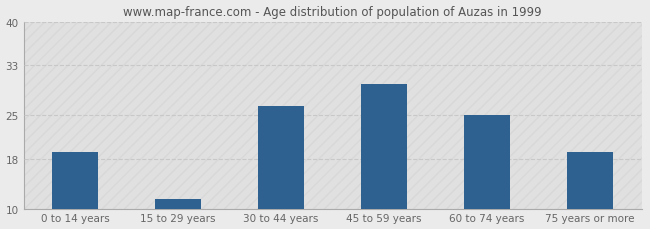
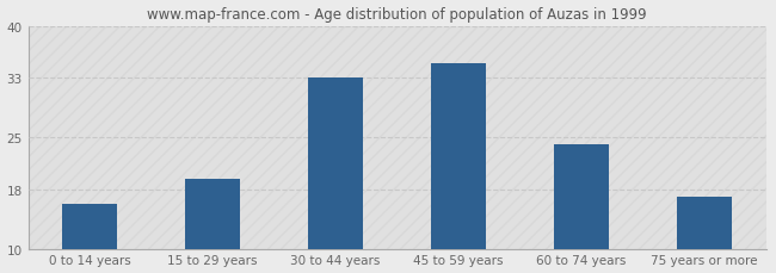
0 to 14 years: 19.0 -> 16.0
15 to 29 years: 11.5 -> 19.4
30 to 44 years: 26.5 -> 33.0
45 to 59 years: 30.0 -> 35.0
60 to 74 years: 25.0 -> 24.0
75 years or more: 19.0 -> 17.0
